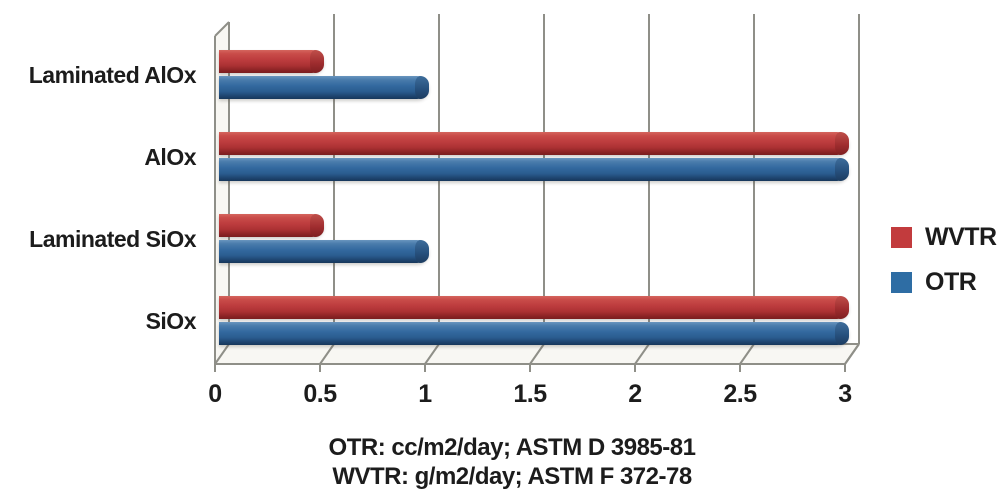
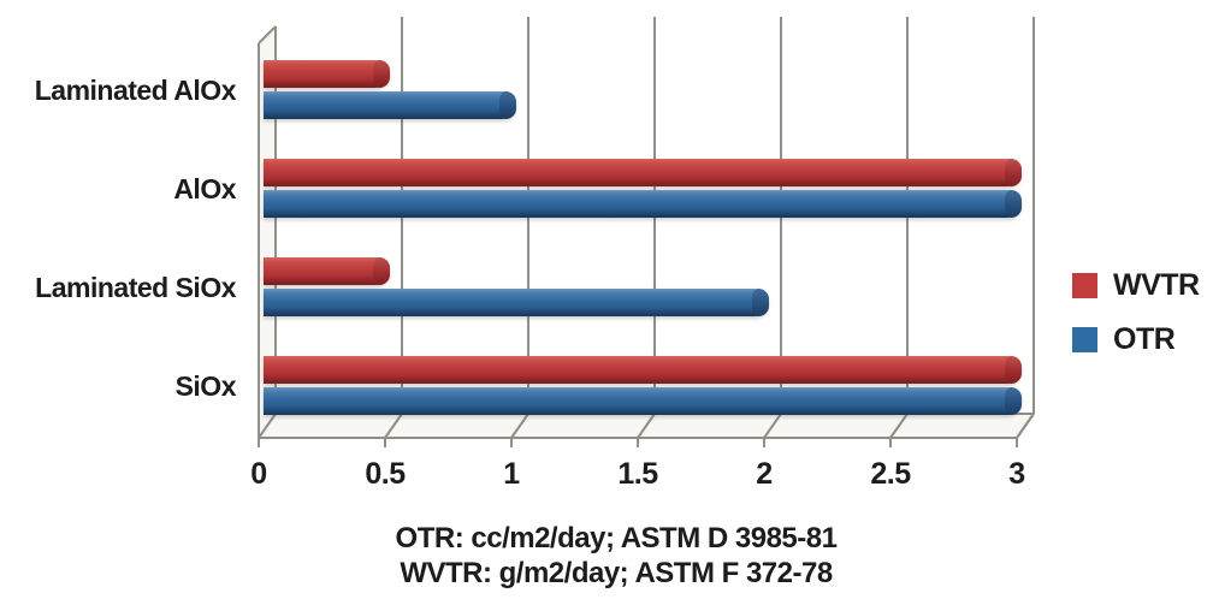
OTR/Laminated SiOx: 1 -> 2
